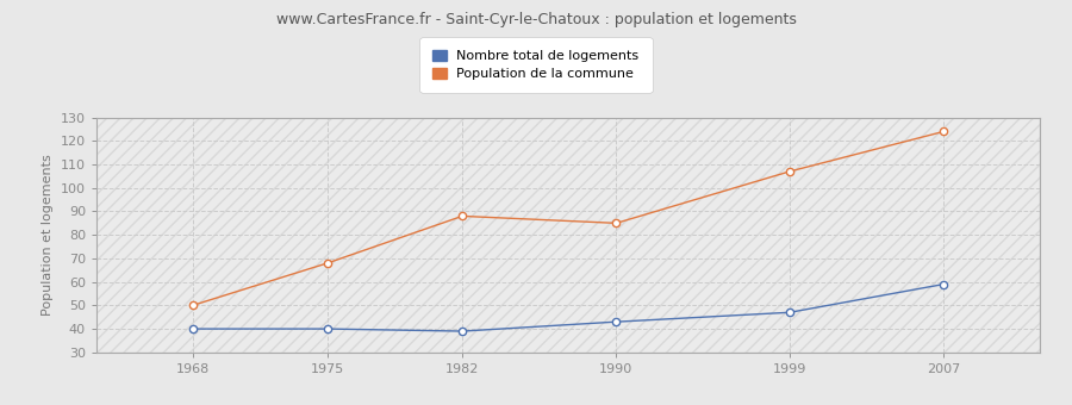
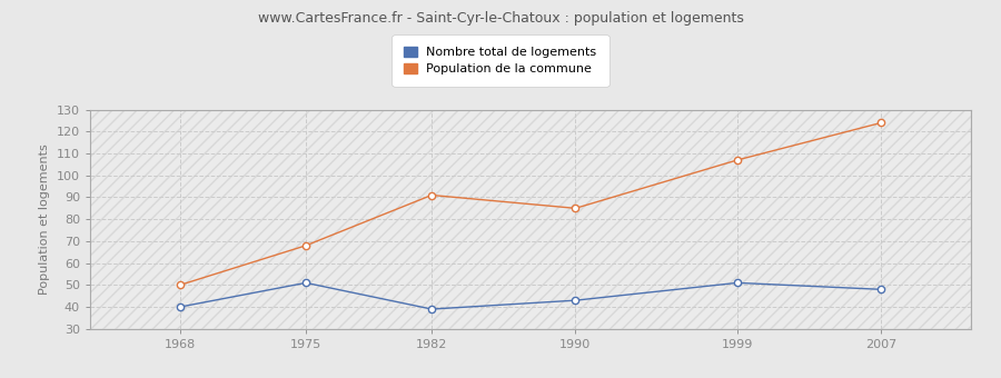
Nombre total de logements/1975: 40 -> 51
Population de la commune/1982: 88 -> 91
Nombre total de logements/1999: 47 -> 51
Nombre total de logements/2007: 59 -> 48
